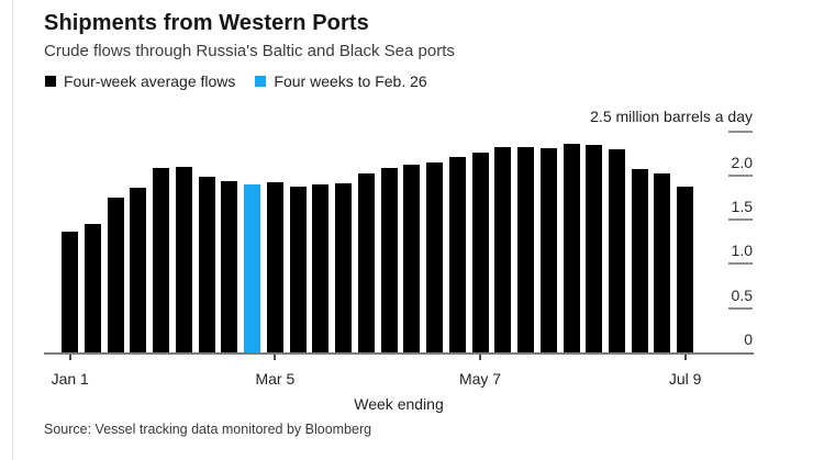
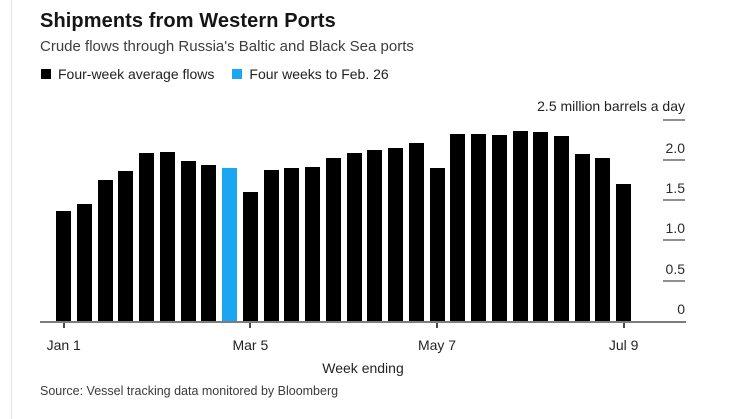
Mar 5: 1.9 -> 1.6
May 7: 2.3 -> 1.9
Jul 9: 1.9 -> 1.7
